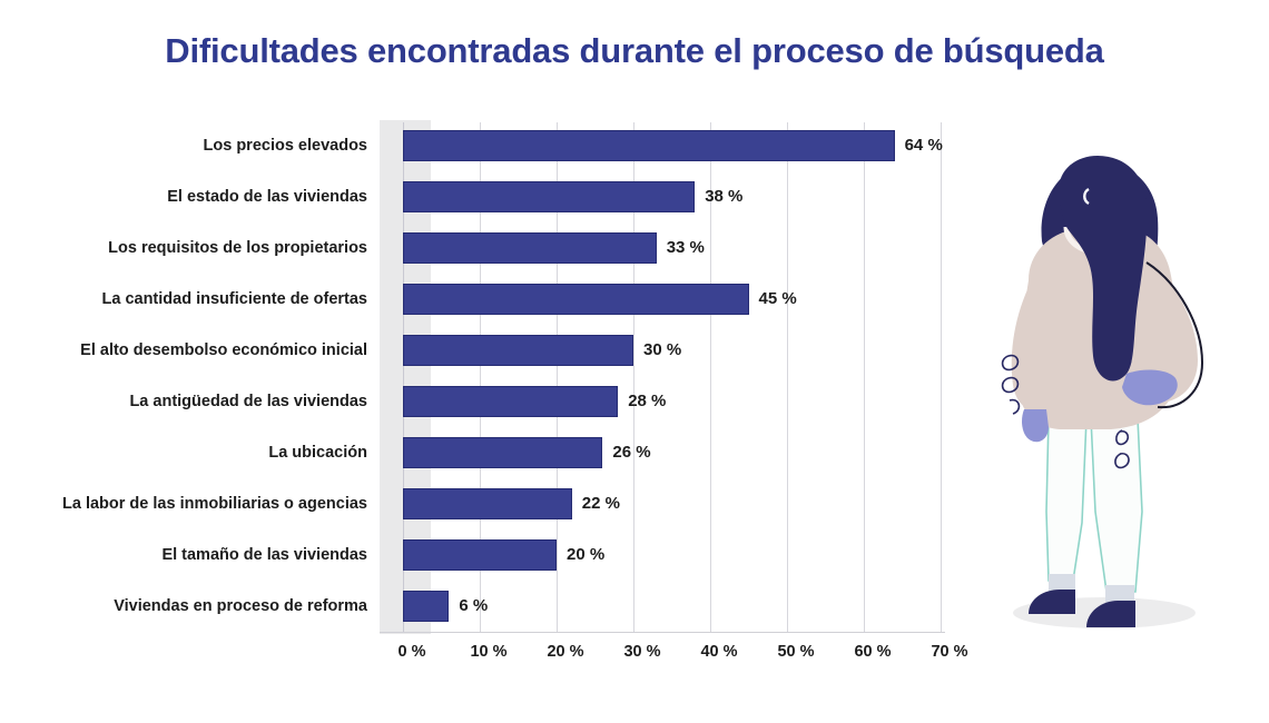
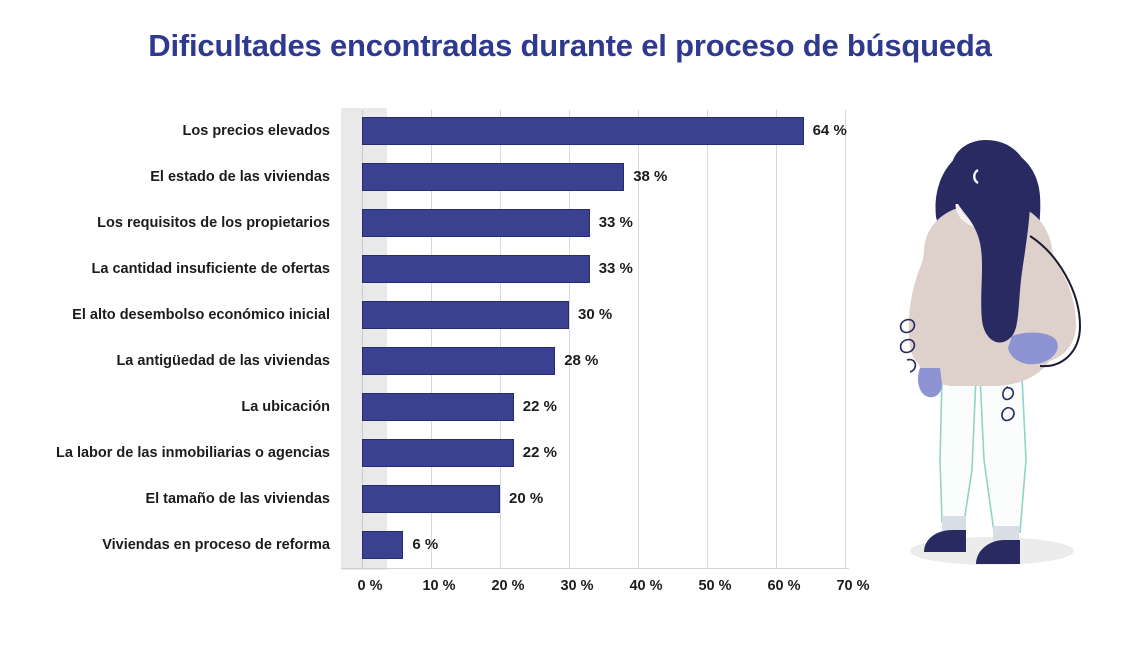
La cantidad insuficiente de ofertas: 45 -> 33
La ubicación: 26 -> 22
